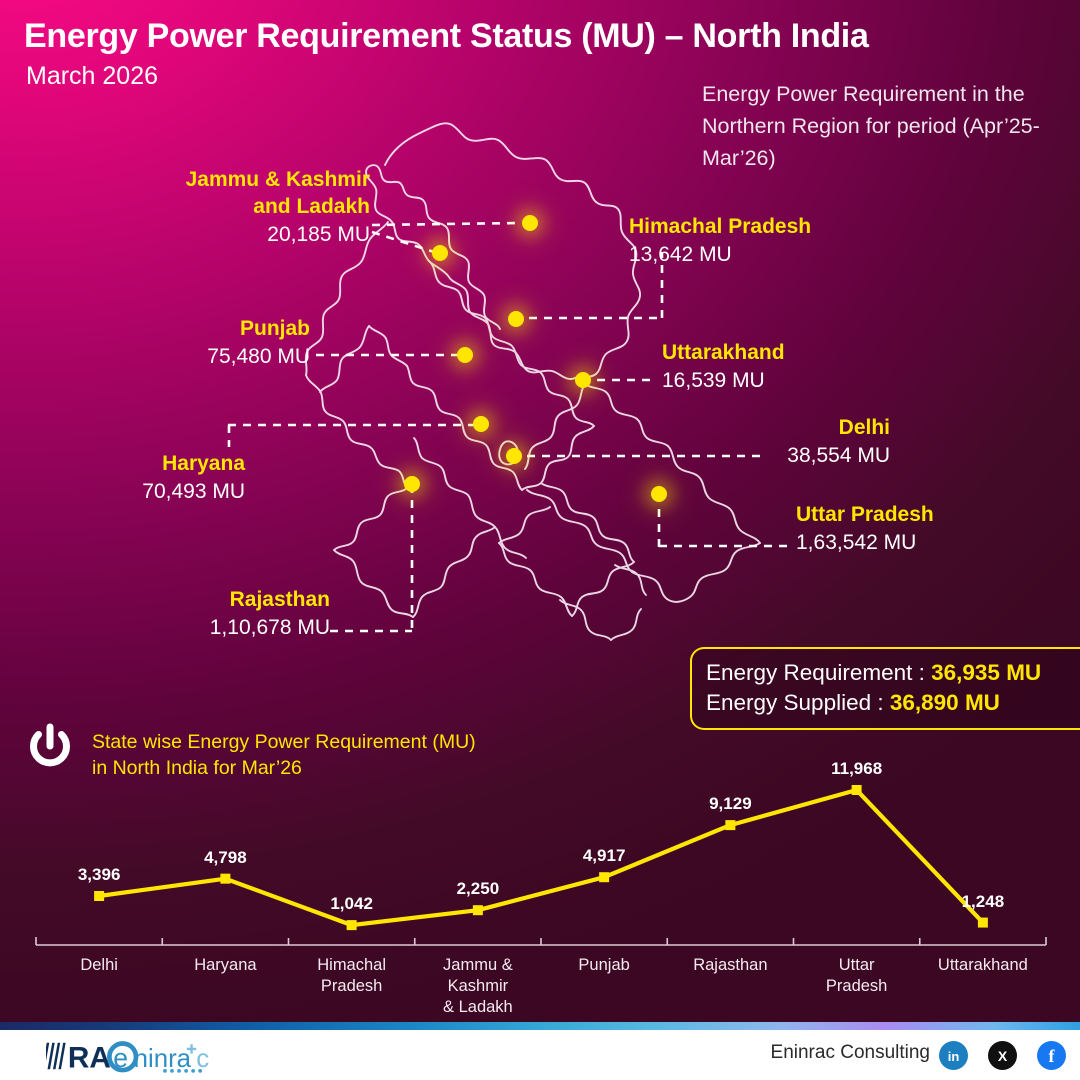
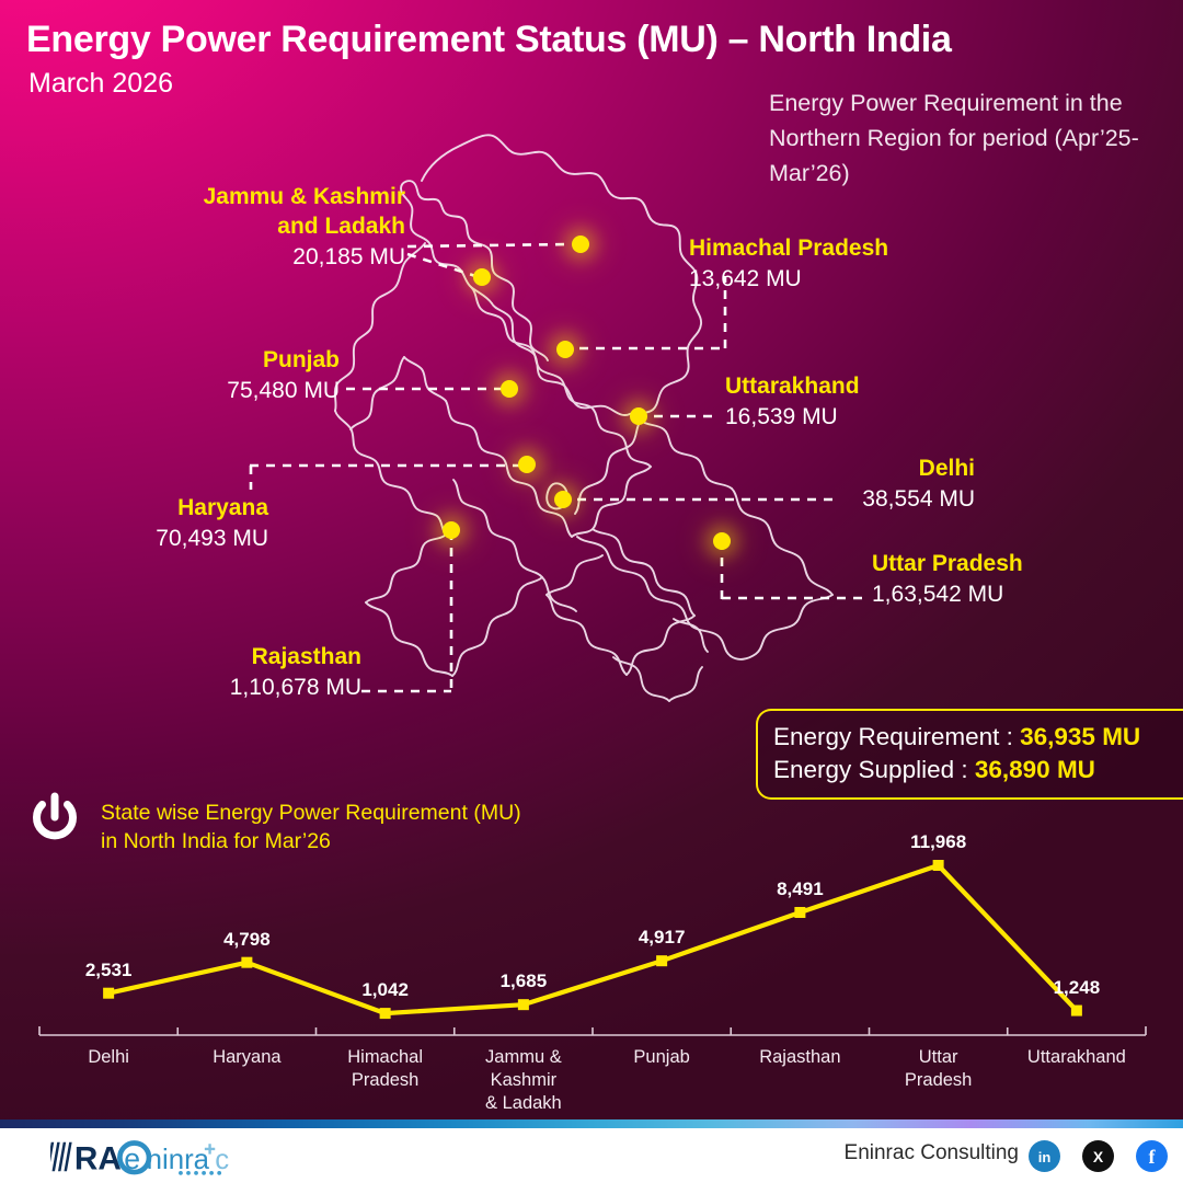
Delhi: 3,396 -> 2,531
Jammu & Kashmir & Ladakh: 2,250 -> 1,685
Rajasthan: 9,129 -> 8,491
